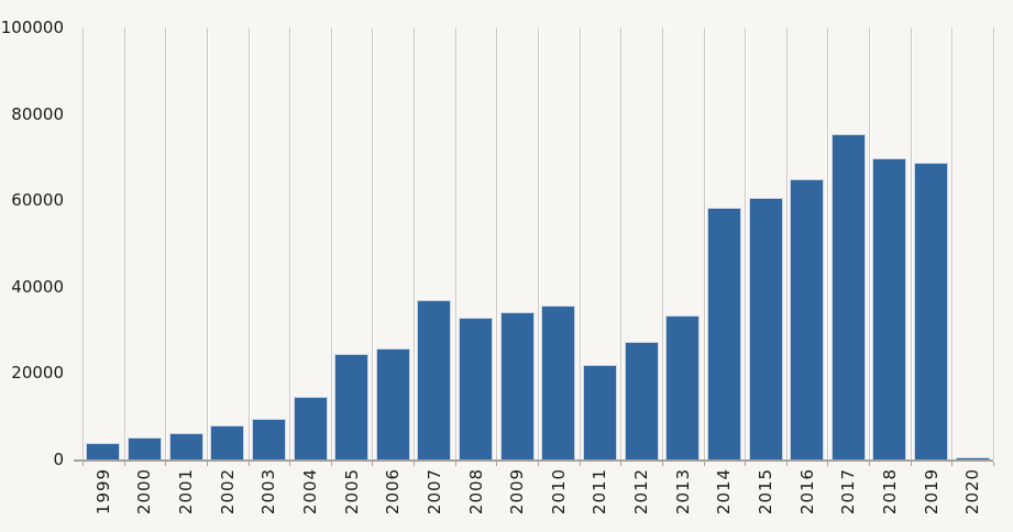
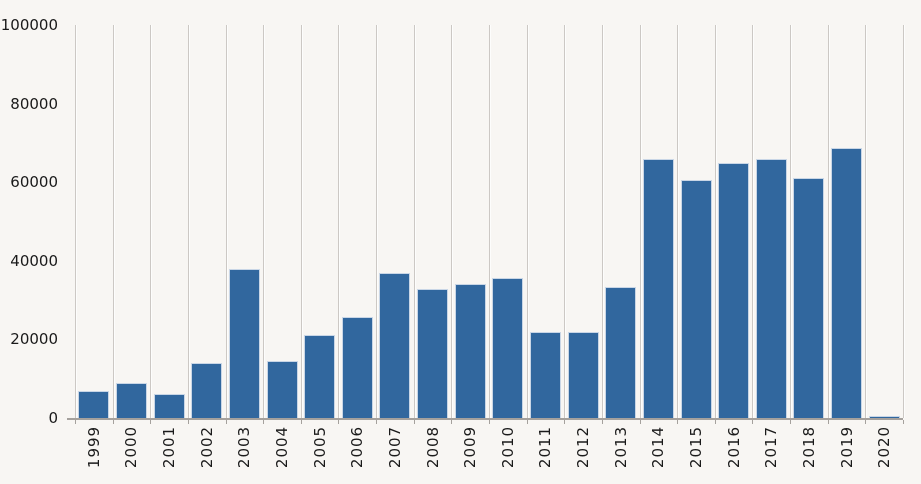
1999: 4000 -> 7000
2000: 5000 -> 9000
2002: 8000 -> 14000
2003: 9000 -> 38000
2005: 24000 -> 21000
2012: 27000 -> 22000
2014: 58000 -> 66000
2017: 75000 -> 66000
2018: 70000 -> 61000
